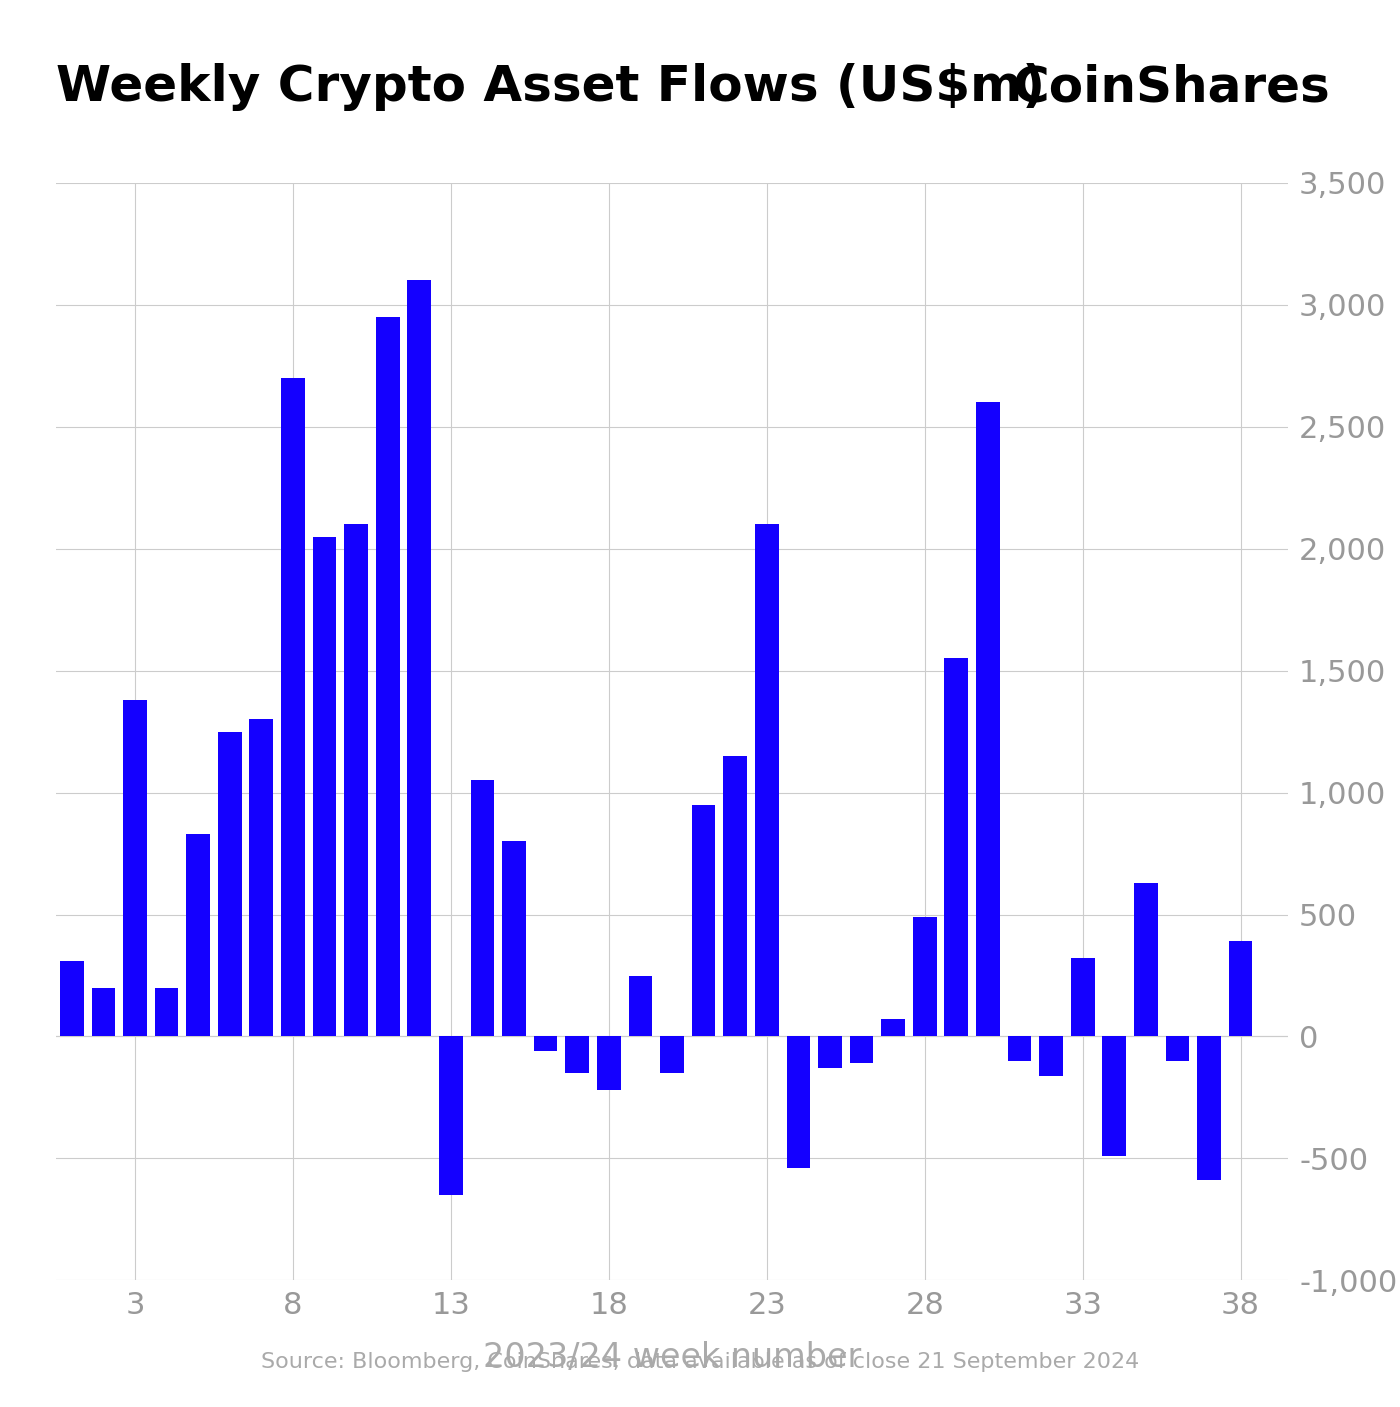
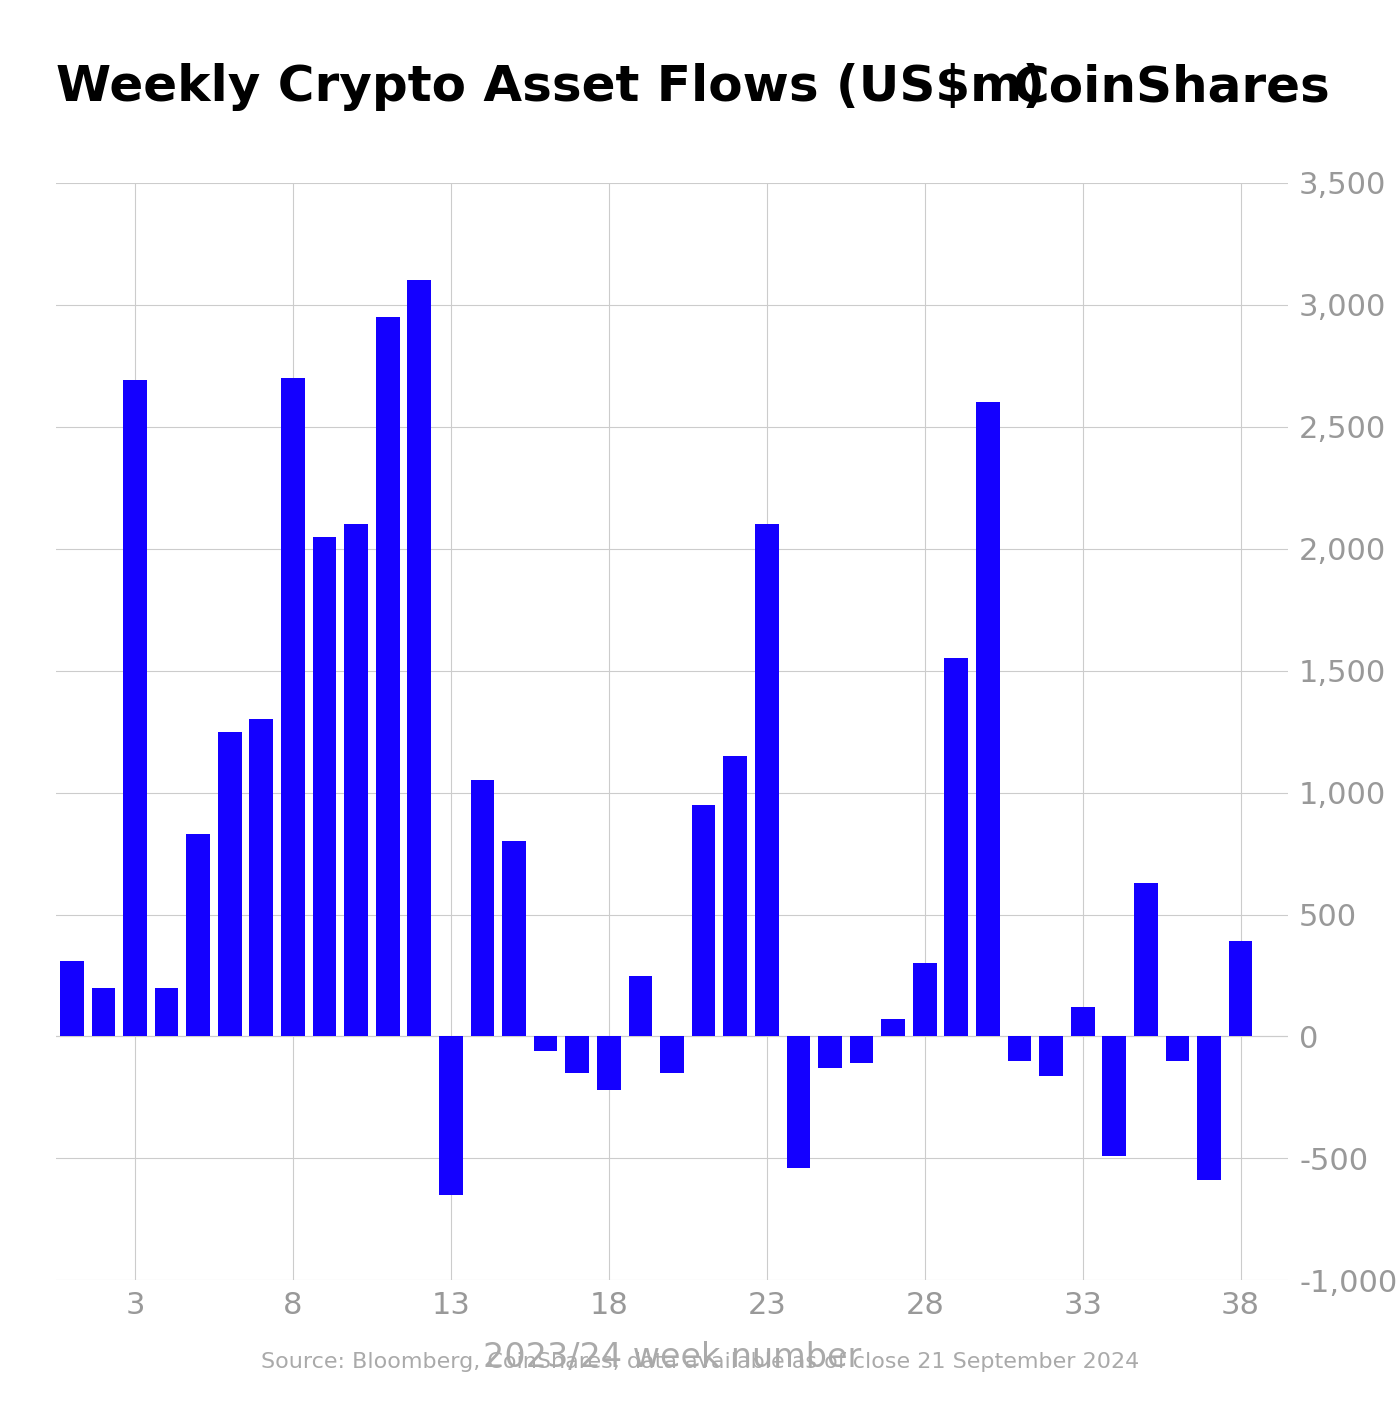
3: 1,380 -> 2,690
28: 490 -> 300
33: 320 -> 120
